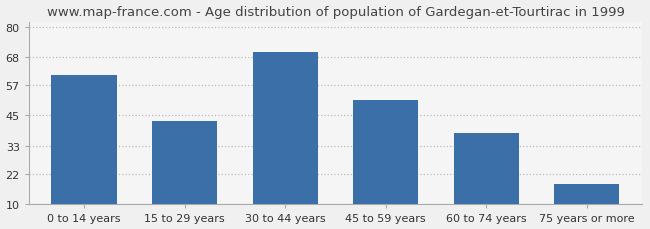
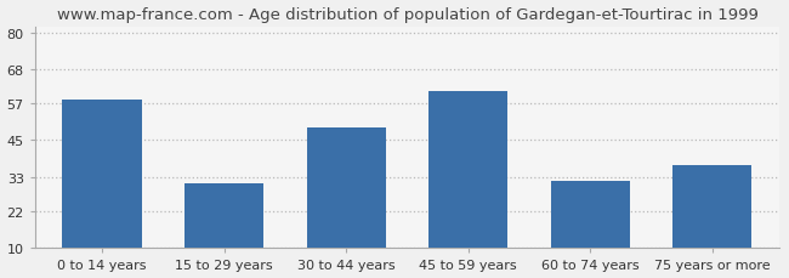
0 to 14 years: 61 -> 58
15 to 29 years: 43 -> 31
30 to 44 years: 70 -> 49
45 to 59 years: 51 -> 61
60 to 74 years: 38 -> 32
75 years or more: 18 -> 37
